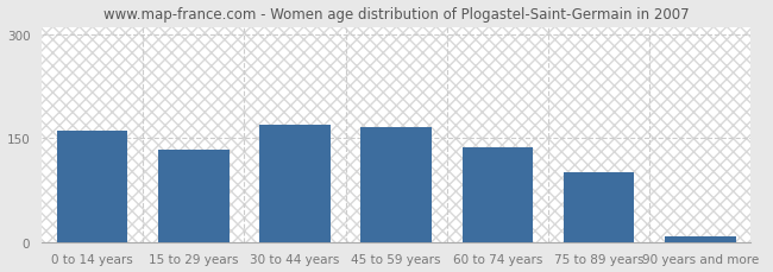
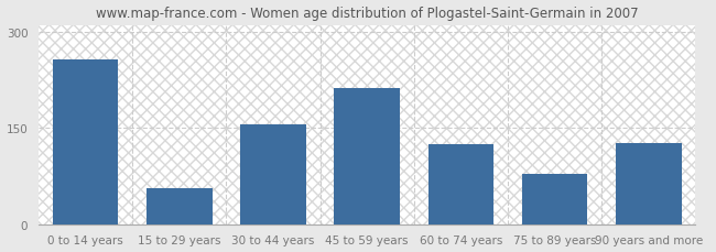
0 to 14 years: 161 -> 256
15 to 29 years: 133 -> 56
30 to 44 years: 170 -> 156
45 to 59 years: 166 -> 212
60 to 74 years: 136 -> 124
75 to 89 years: 100 -> 78
90 years and more: 8 -> 126
